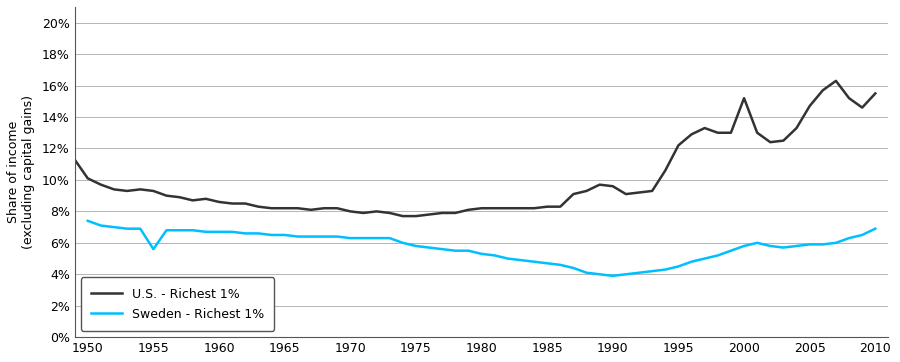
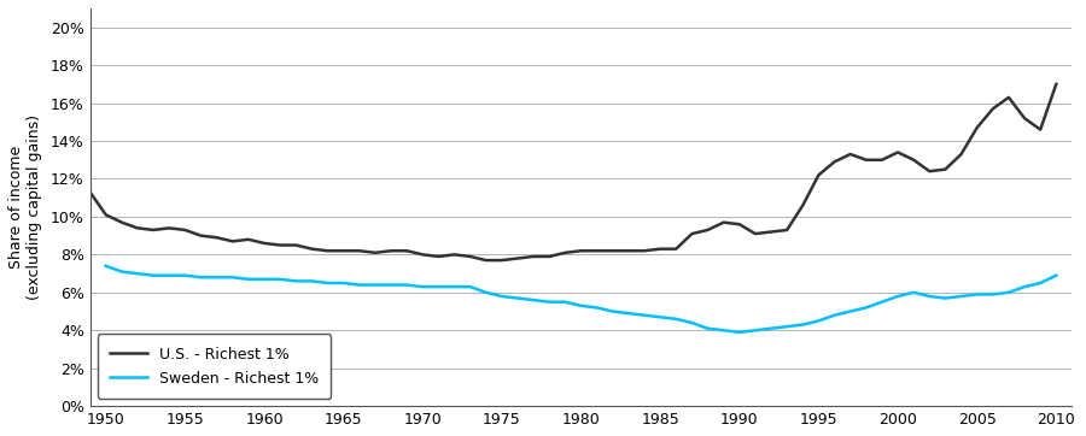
Sweden - Richest 1%/1955: 5.6% -> 6.9%
U.S. - Richest 1%/2000: 15.2% -> 13.4%
U.S. - Richest 1%/2010: 15.5% -> 17.0%
